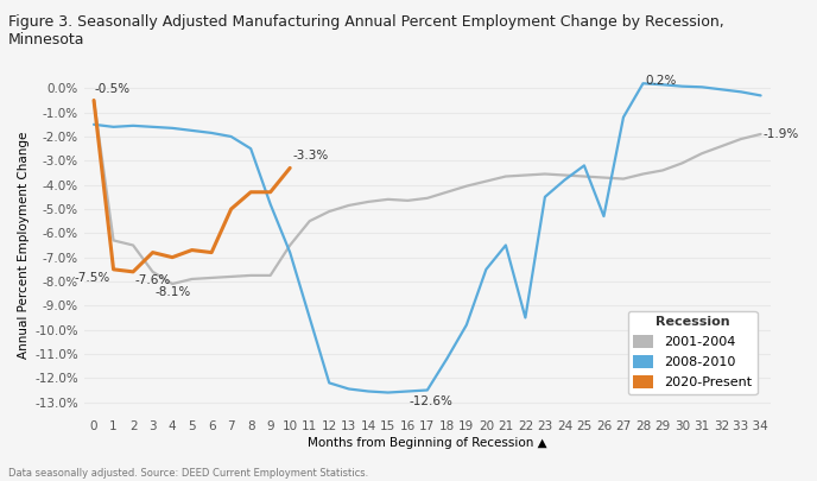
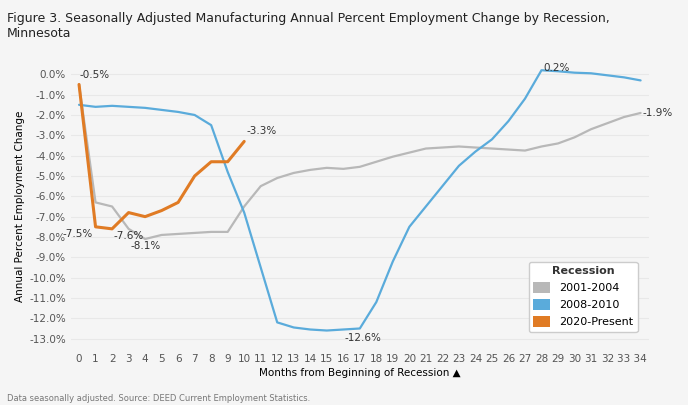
2020-Present/6: -6.8% -> -6.3%
2008-2010/19: -9.80% -> -9.20%
2008-2010/22: -9.50% -> -5.50%
2008-2010/26: -5.30% -> -2.30%
